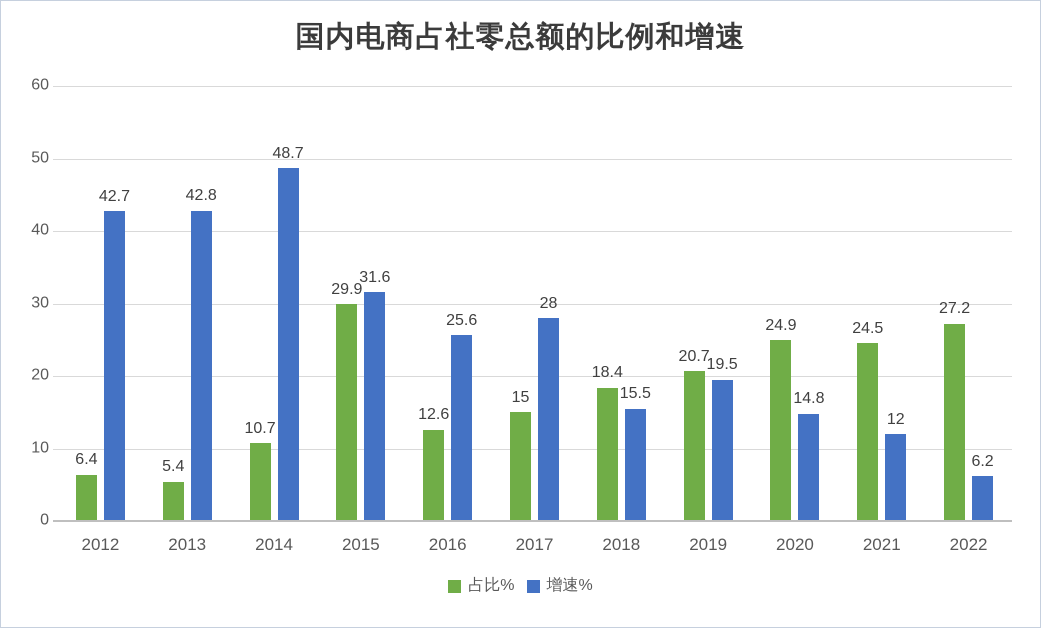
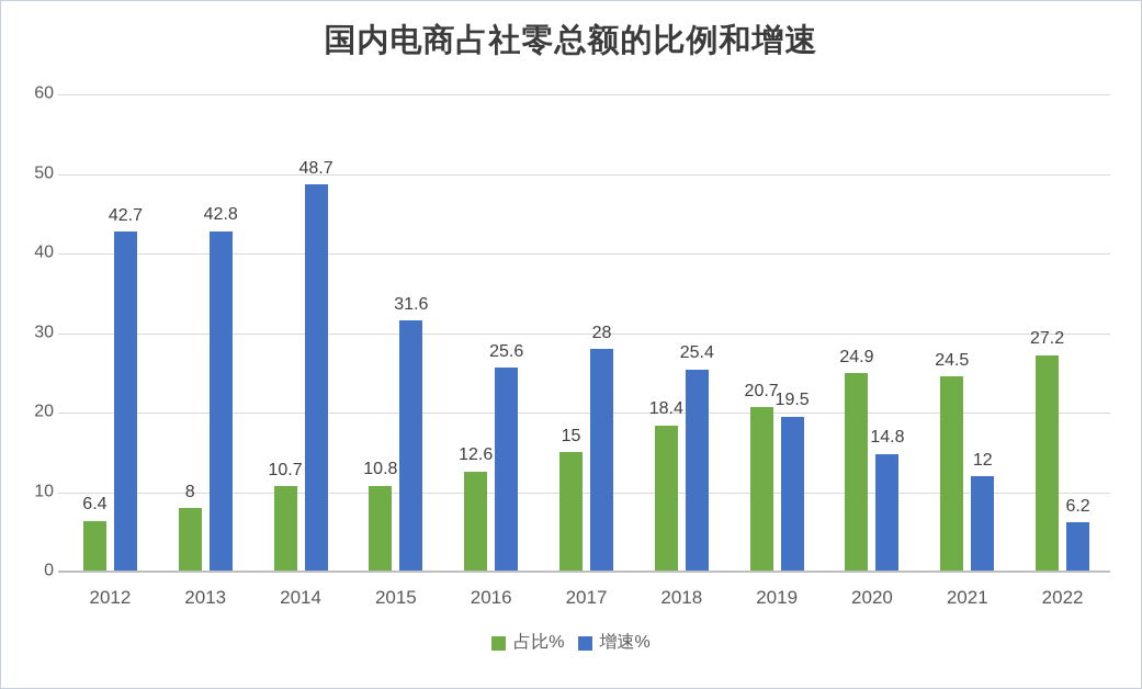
占比%/2013: 5.4 -> 8
占比%/2015: 29.9 -> 10.8
增速%/2018: 15.5 -> 25.4
